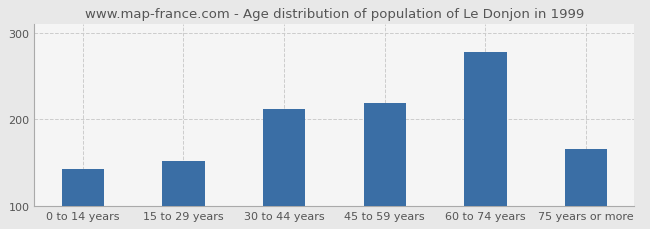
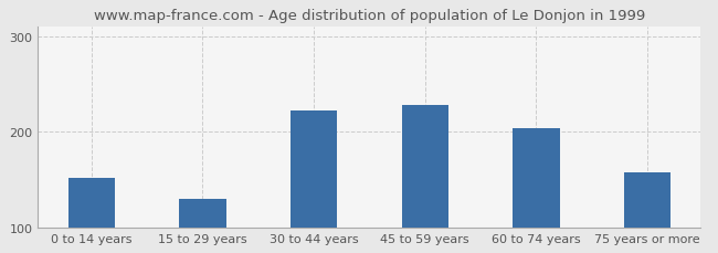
0 to 14 years: 143 -> 152
15 to 29 years: 152 -> 130
30 to 44 years: 212 -> 222
45 to 59 years: 219 -> 228
60 to 74 years: 278 -> 204
75 years or more: 166 -> 158
